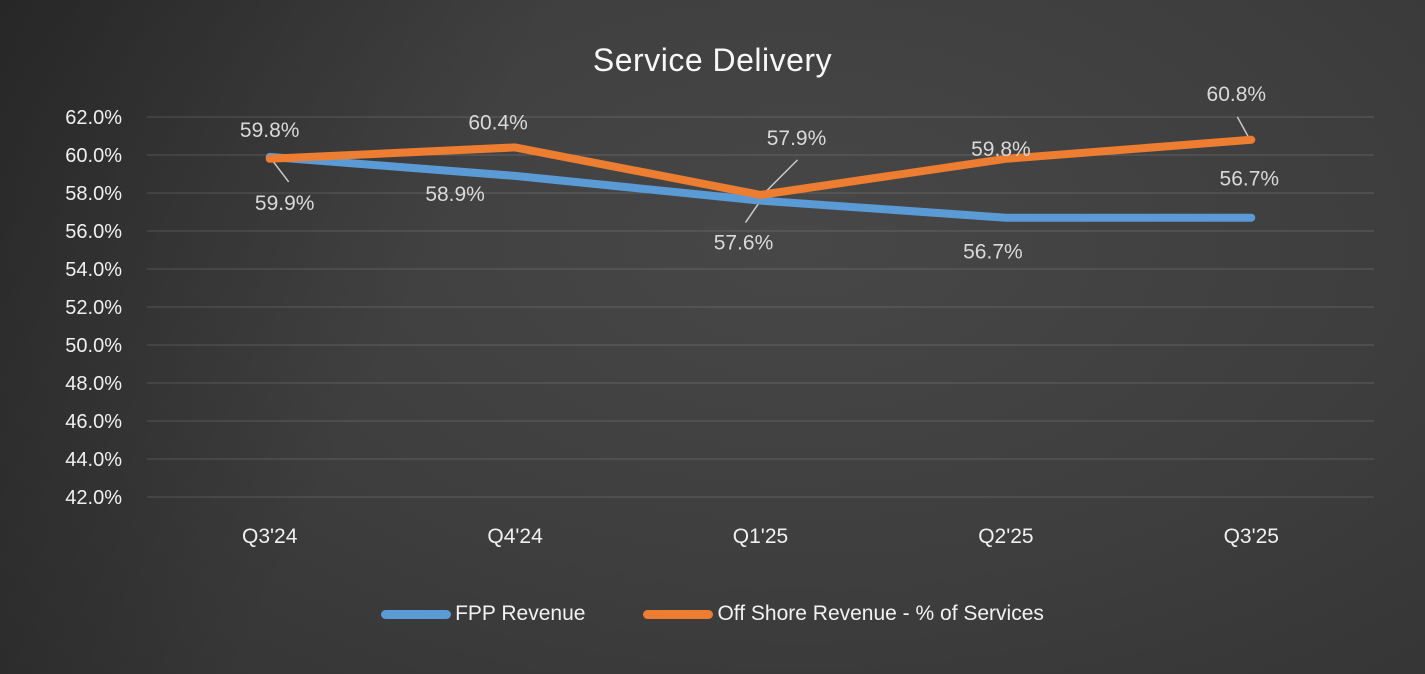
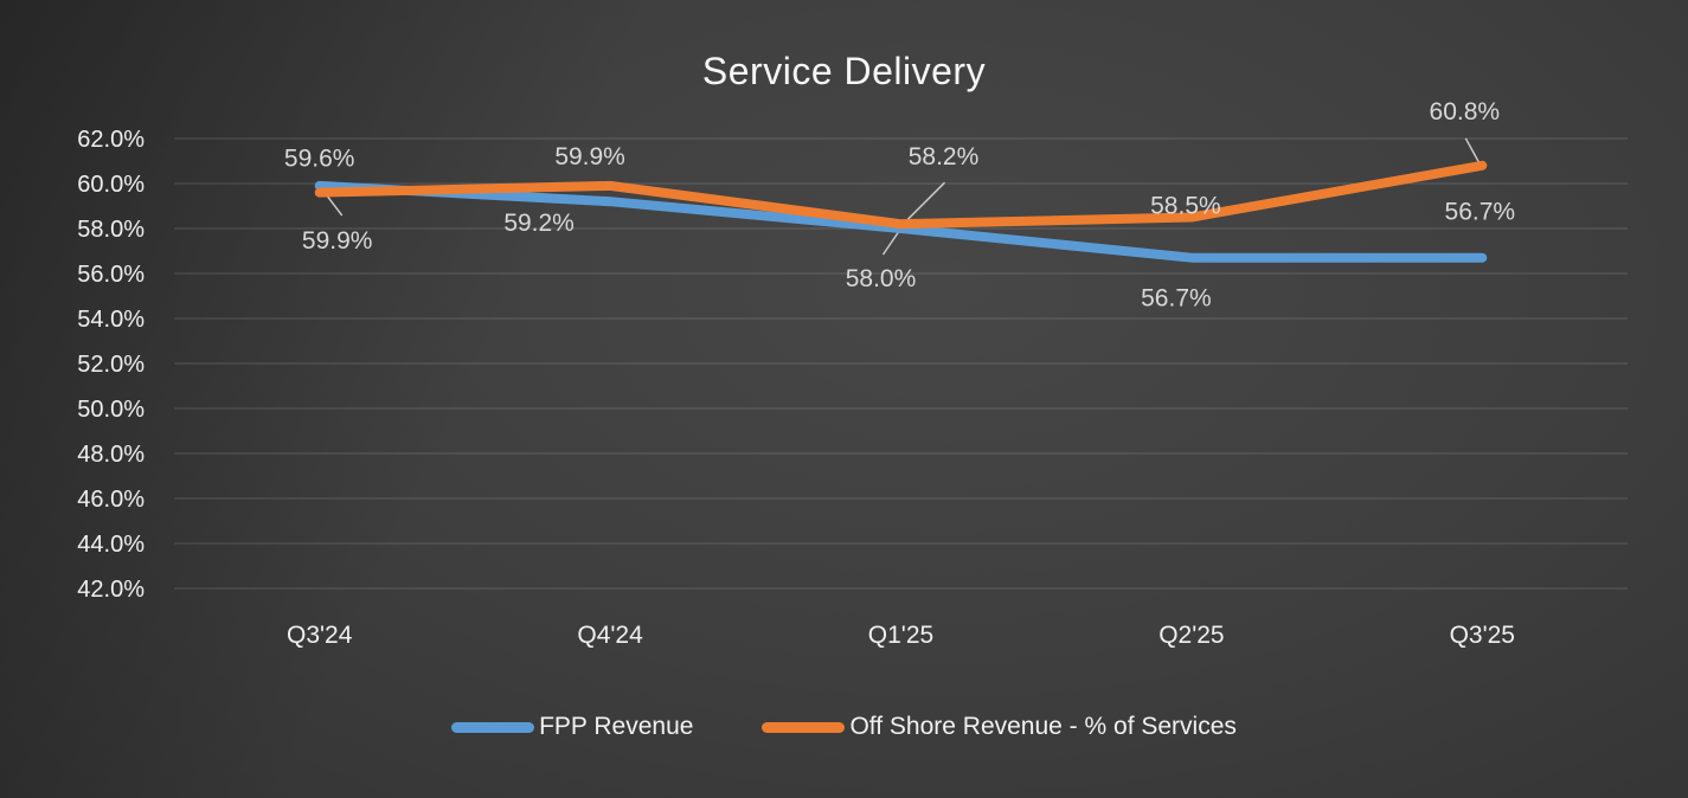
Off Shore Revenue - % of Services/Q3'24: 59.8% -> 59.6%
FPP Revenue/Q4'24: 58.9% -> 59.2%
Off Shore Revenue - % of Services/Q4'24: 60.4% -> 59.9%
FPP Revenue/Q1'25: 57.6% -> 58.0%
Off Shore Revenue - % of Services/Q1'25: 57.9% -> 58.2%
Off Shore Revenue - % of Services/Q2'25: 59.8% -> 58.5%
